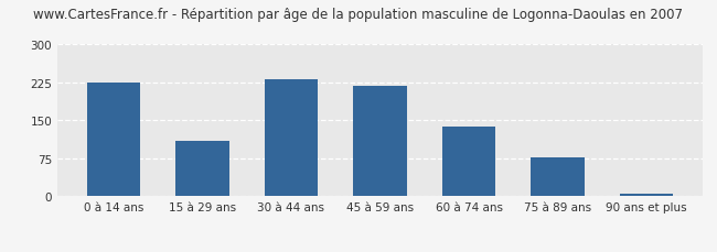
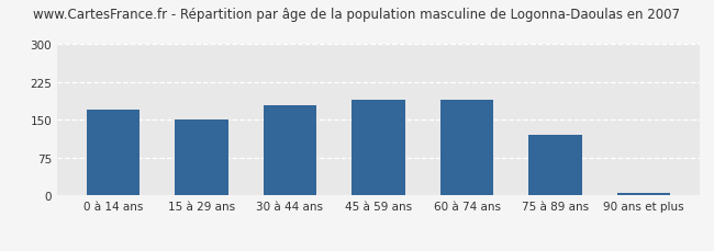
0 à 14 ans: 225 -> 170
15 à 29 ans: 110 -> 150
30 à 44 ans: 232 -> 180
45 à 59 ans: 218 -> 190
60 à 74 ans: 138 -> 190
75 à 89 ans: 78 -> 120
